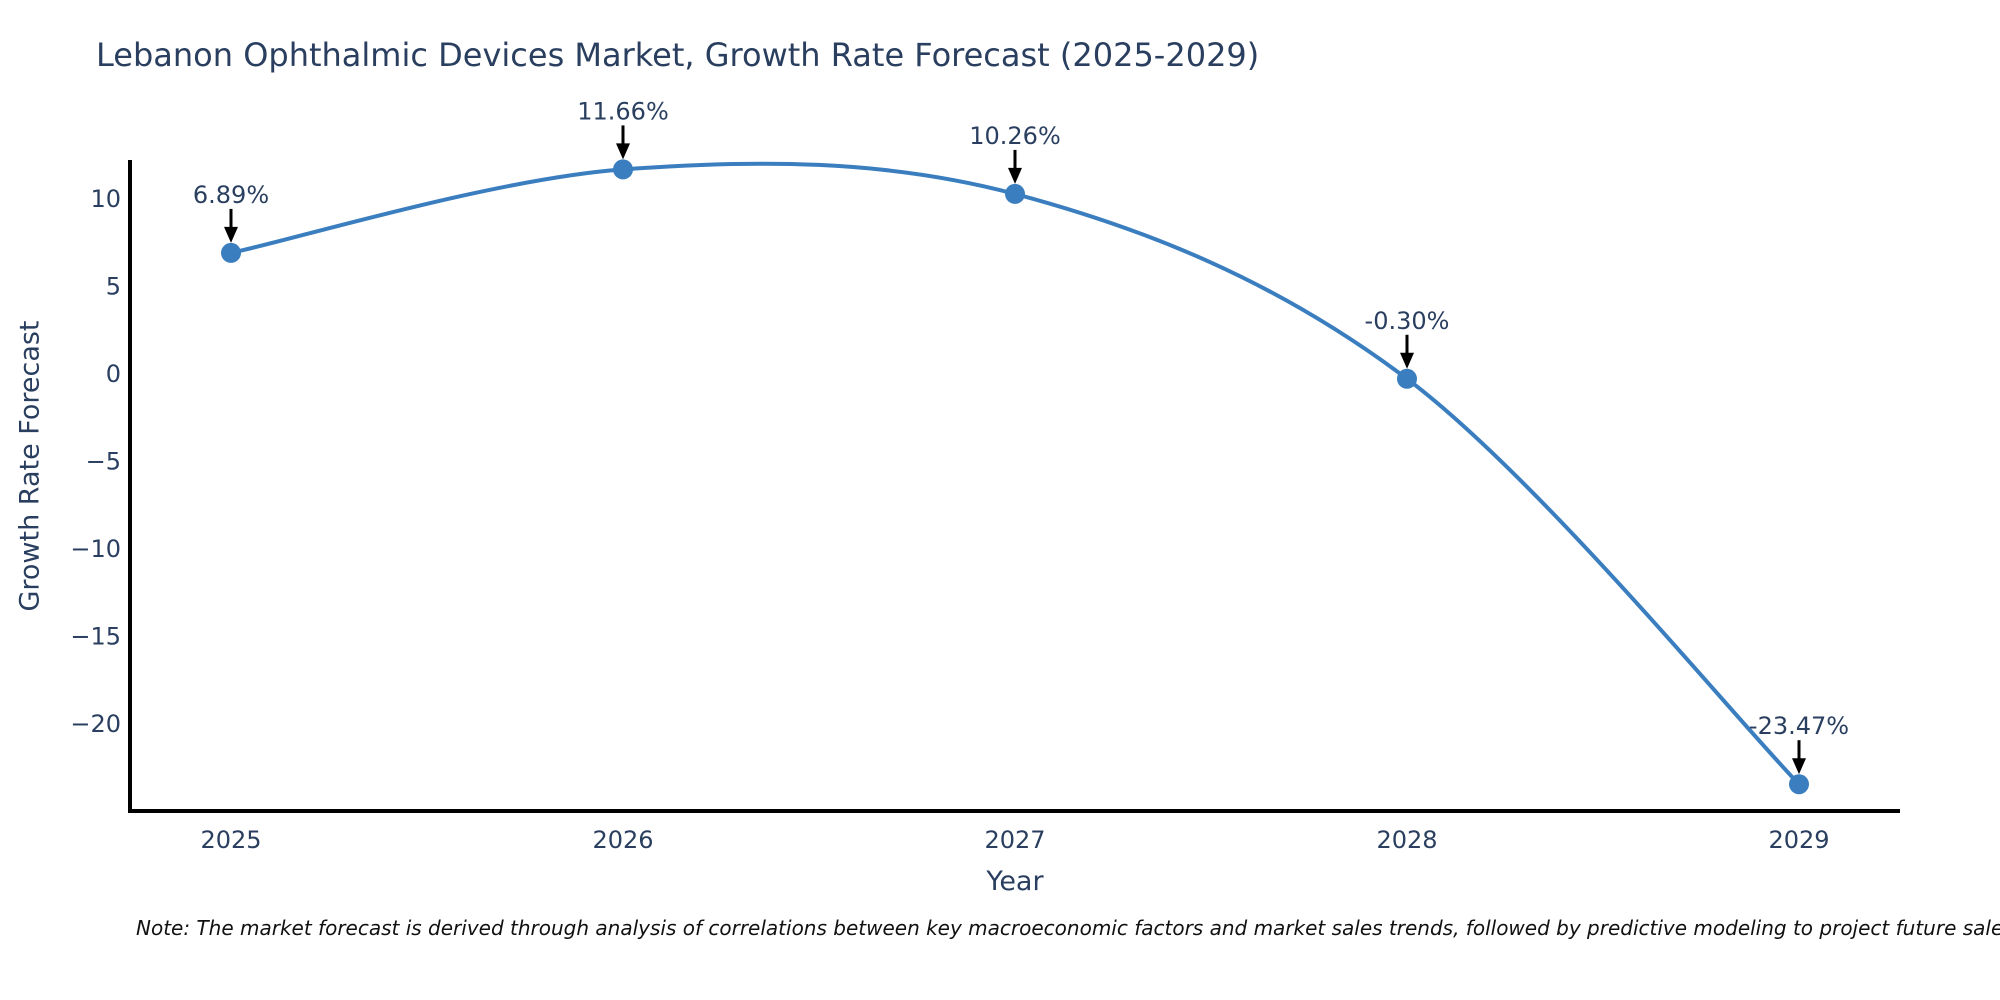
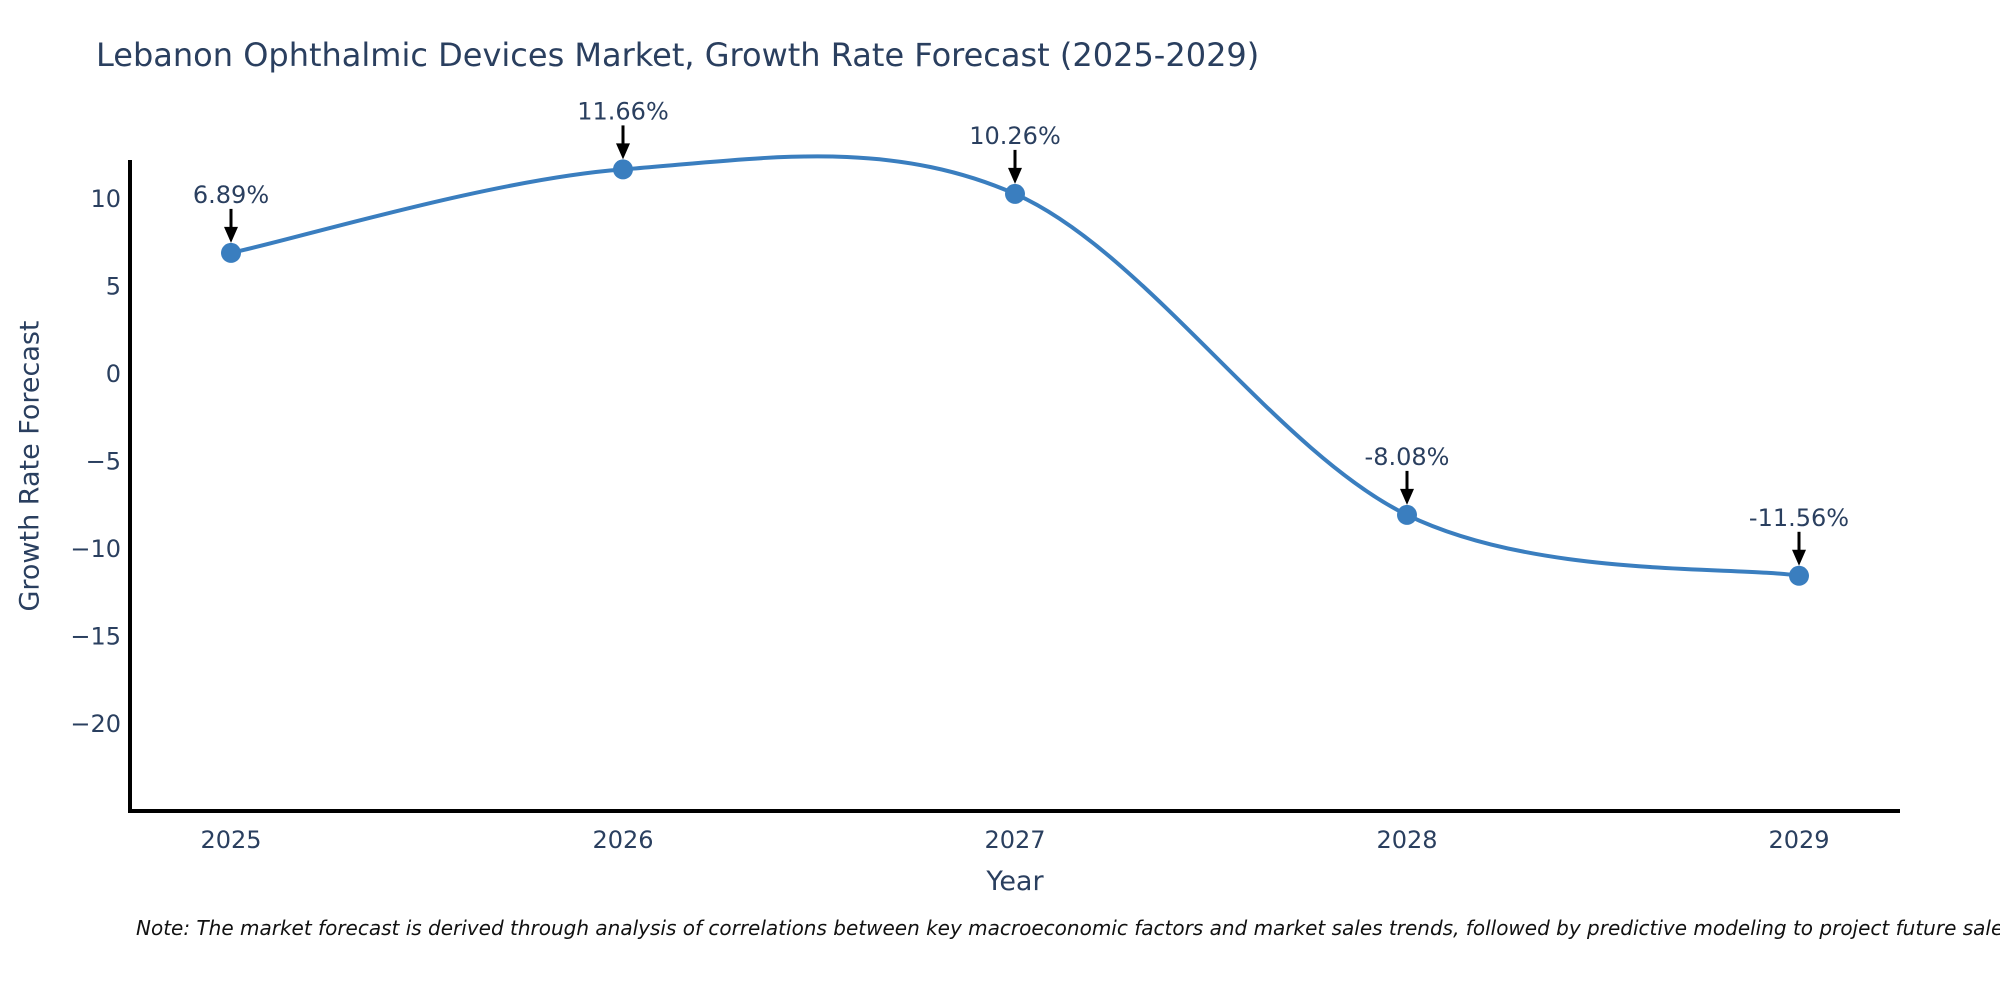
2028: -0.30% -> -8.08%
2029: -23.47% -> -11.56%
